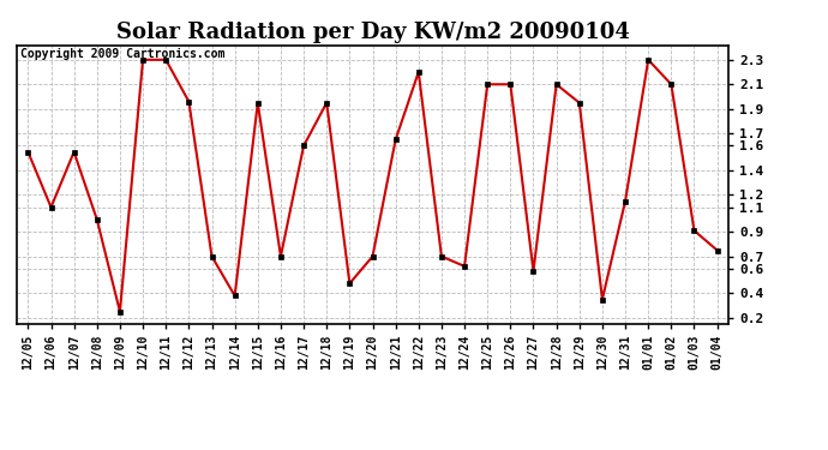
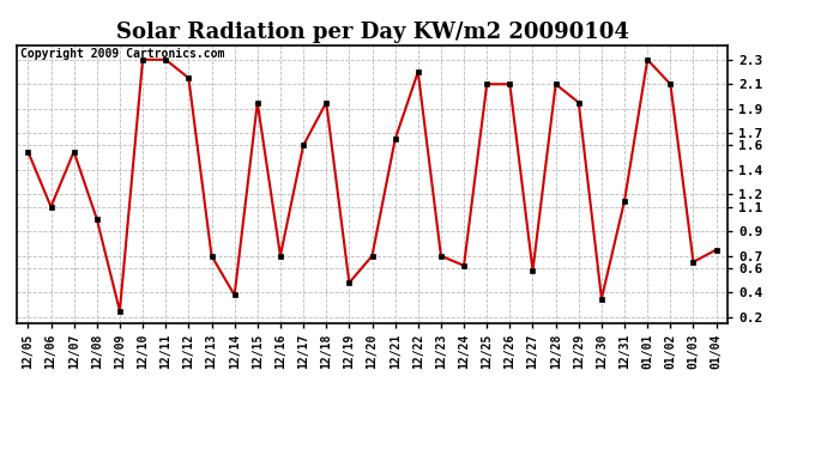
12/12: 1.96 -> 2.15
01/03: 0.91 -> 0.65
